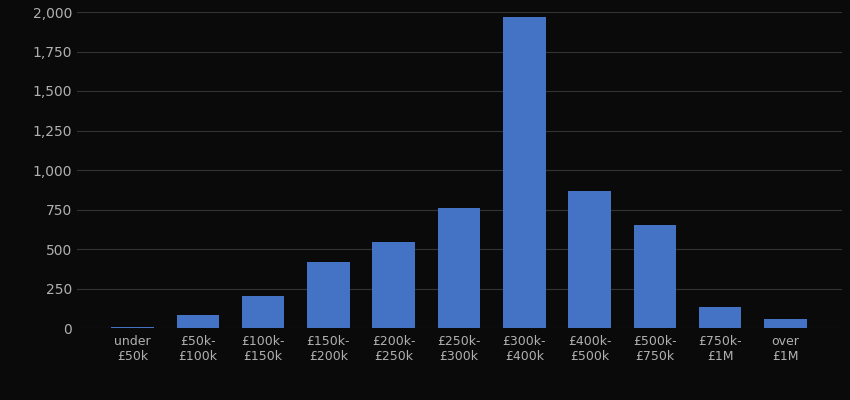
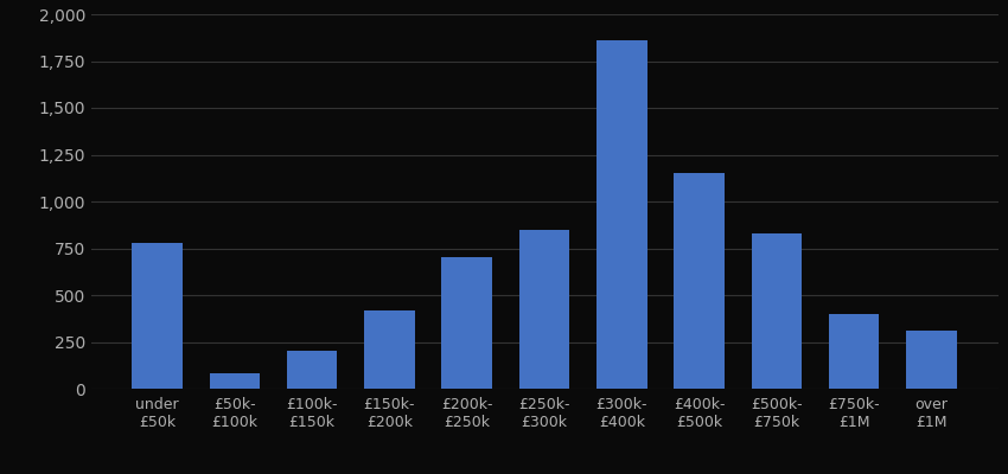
under £50k: 0 -> 780
£200k- £250k: 540 -> 700
£250k- £300k: 760 -> 850
£300k- £400k: 1,970 -> 1,860
£400k- £500k: 870 -> 1,150
£500k- £750k: 660 -> 830
£750k- £1M: 130 -> 400
over £1M: 60 -> 310
